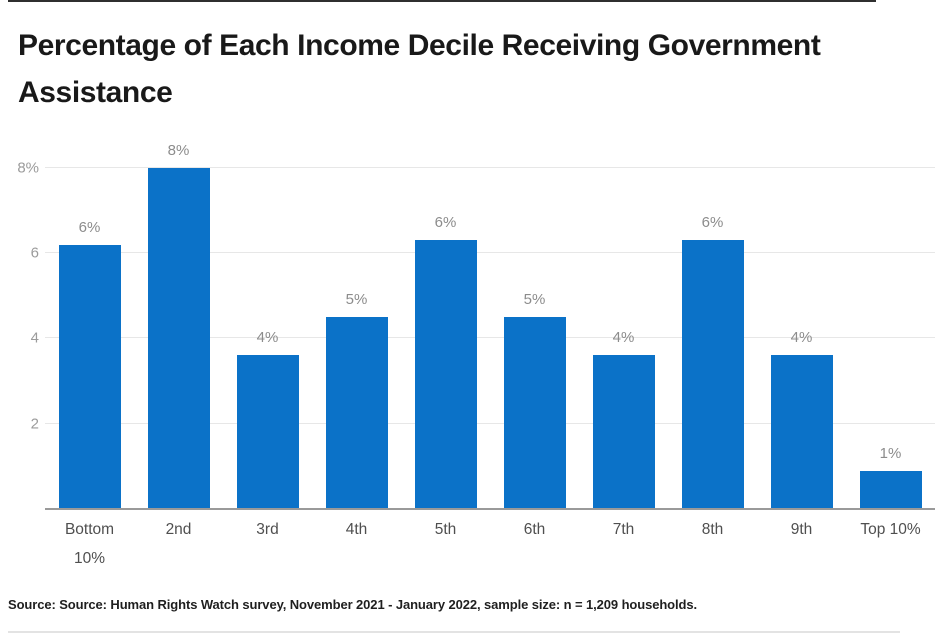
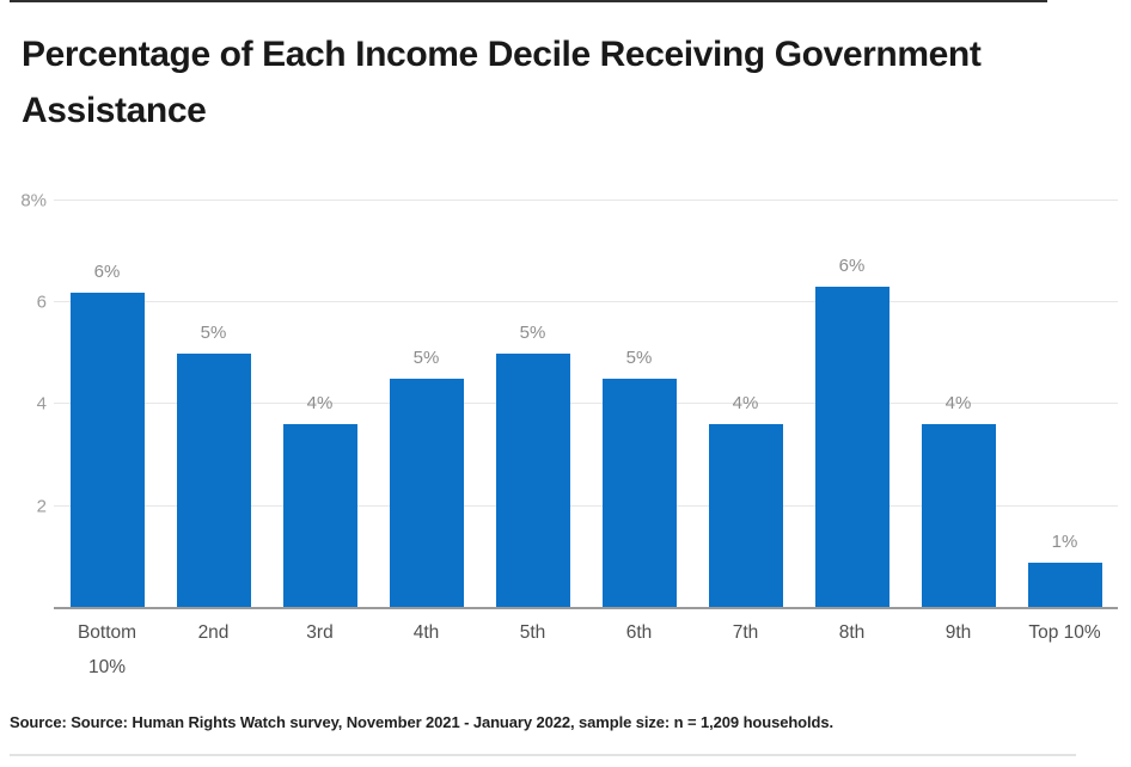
2nd: 8% -> 5%
5th: 6% -> 5%
